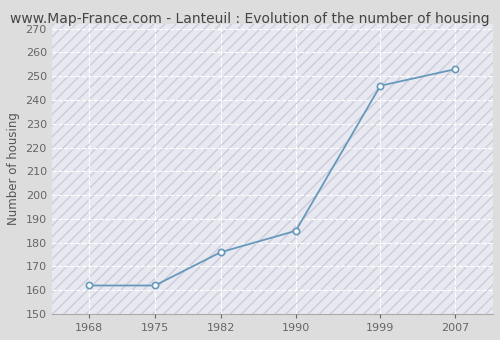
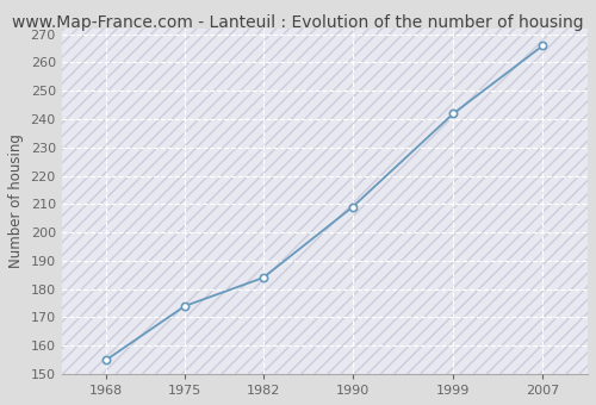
1968: 162 -> 155
1975: 162 -> 174
1982: 176 -> 184
1990: 185 -> 209
1999: 246 -> 242
2007: 253 -> 266
